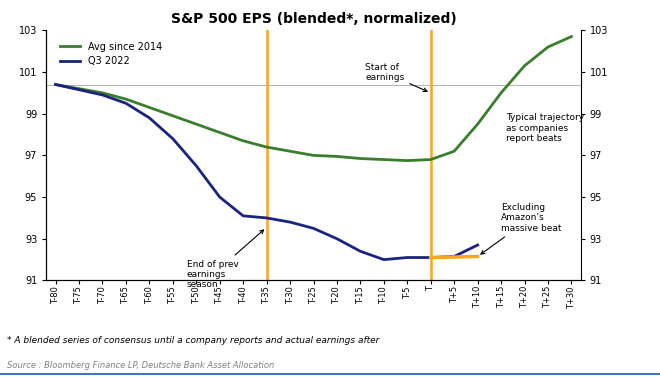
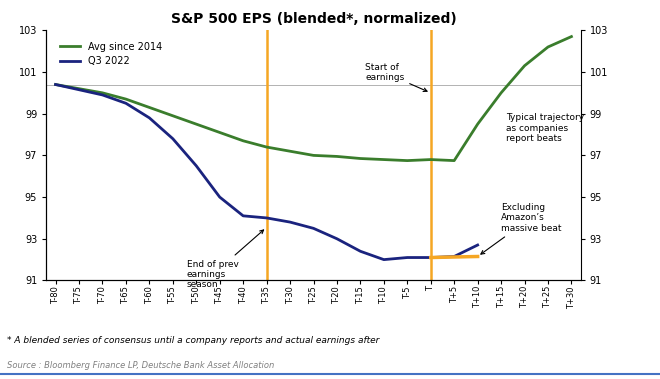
Avg since 2014/T+5: 97.20 -> 96.75
